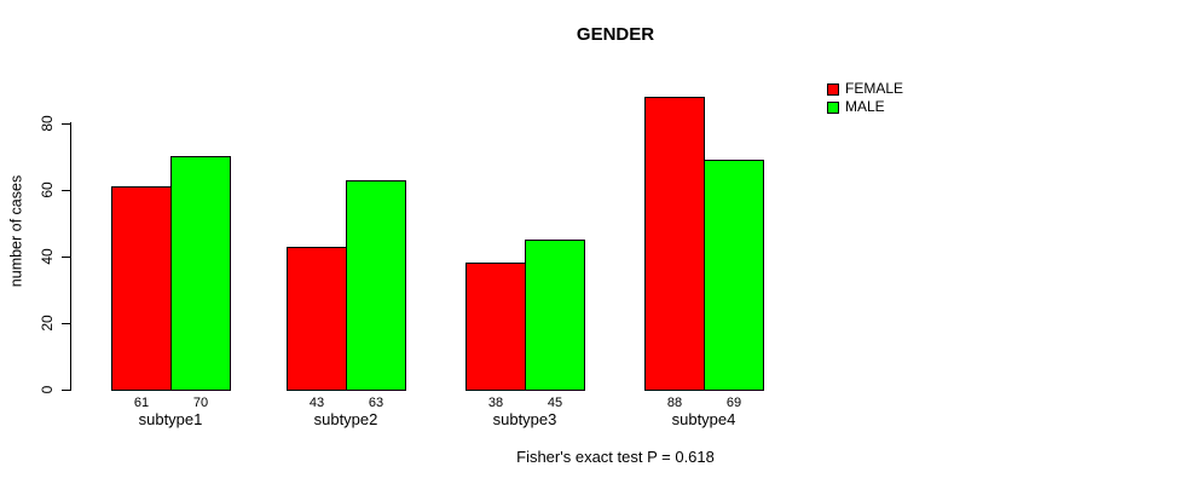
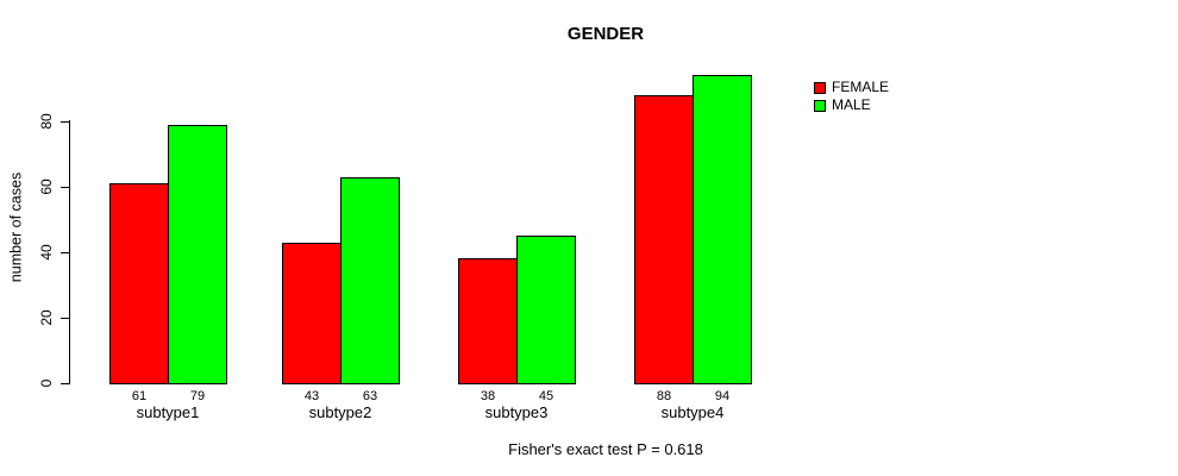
MALE/subtype1: 70 -> 79
MALE/subtype4: 69 -> 94
